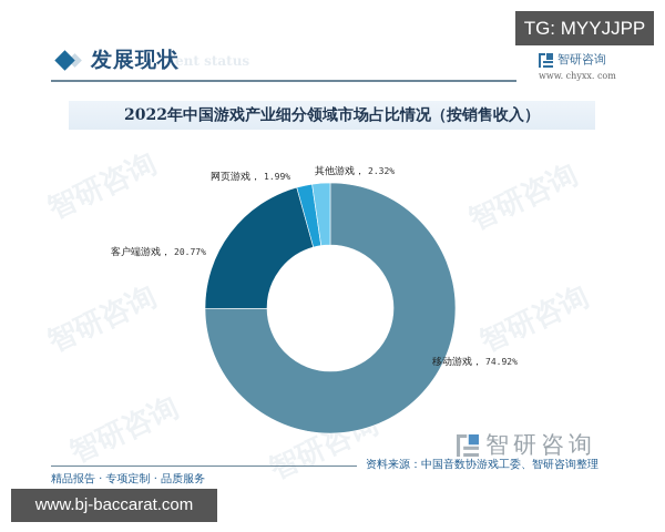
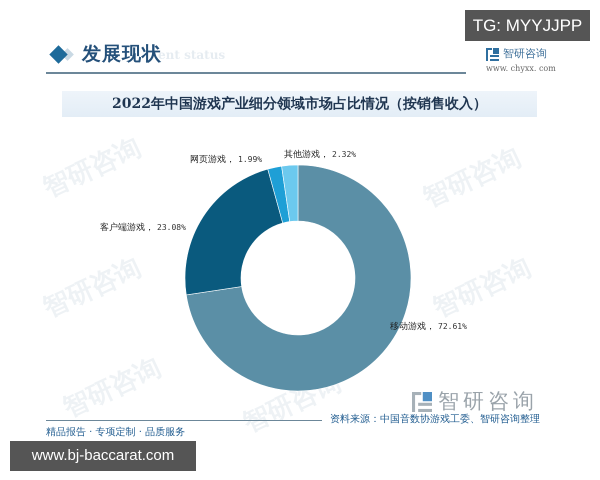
移动游戏: 74.92% -> 72.61%
客户端游戏: 20.77% -> 23.08%
